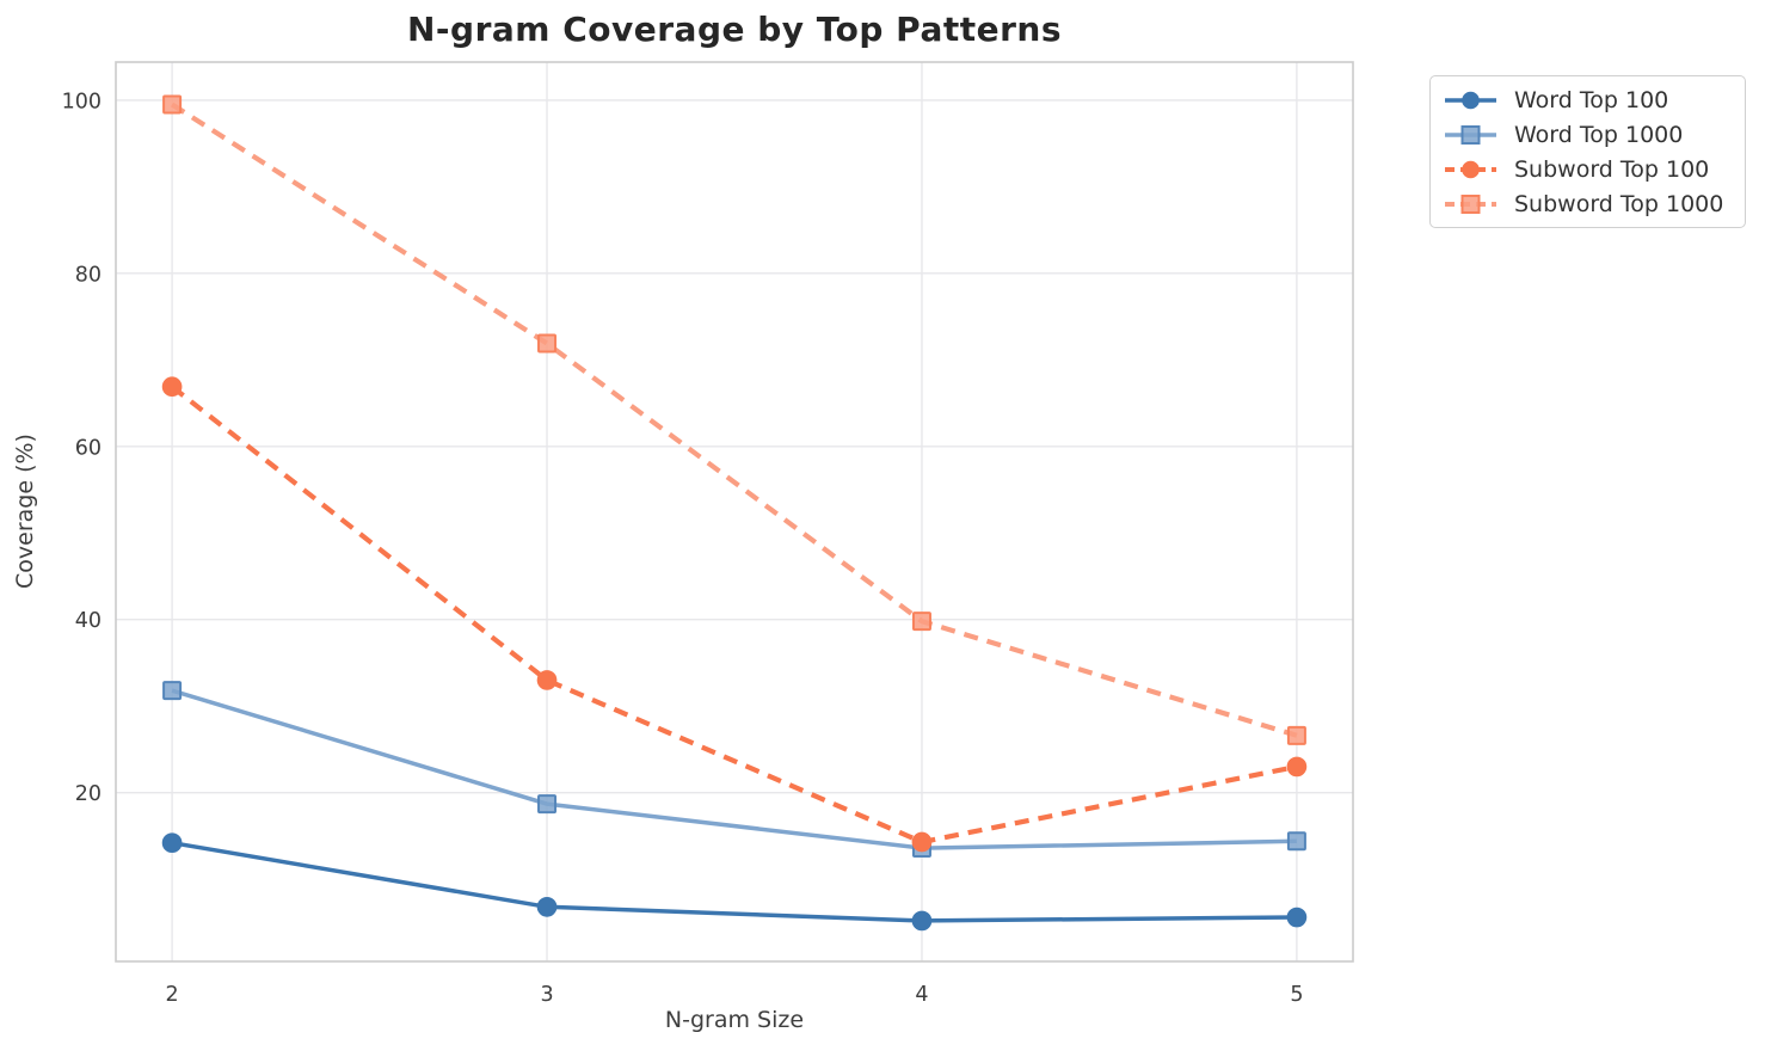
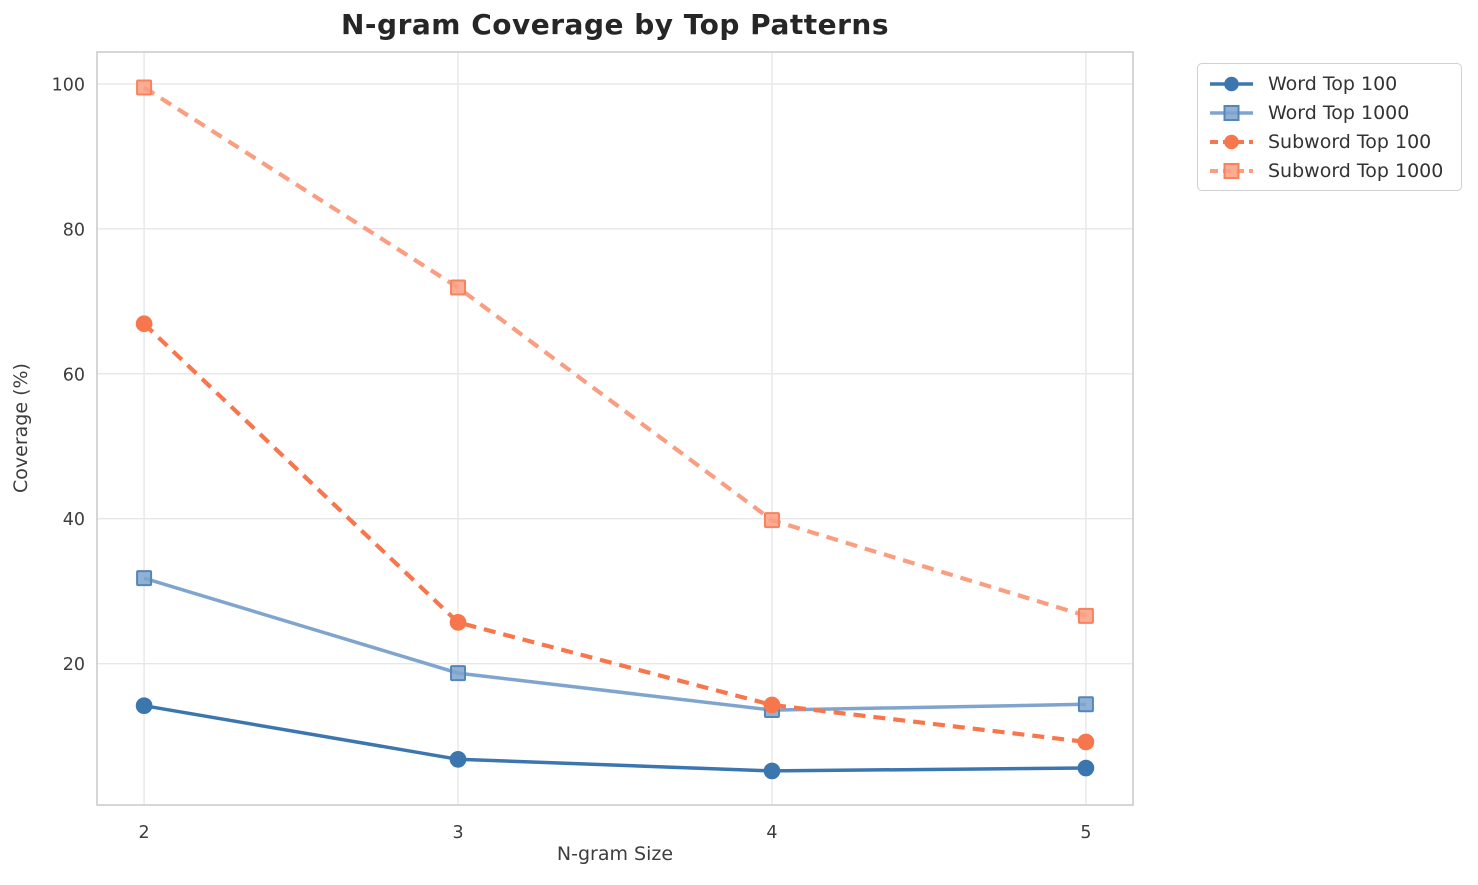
Subword Top 100/3: 33 -> 26
Subword Top 100/5: 23 -> 9
